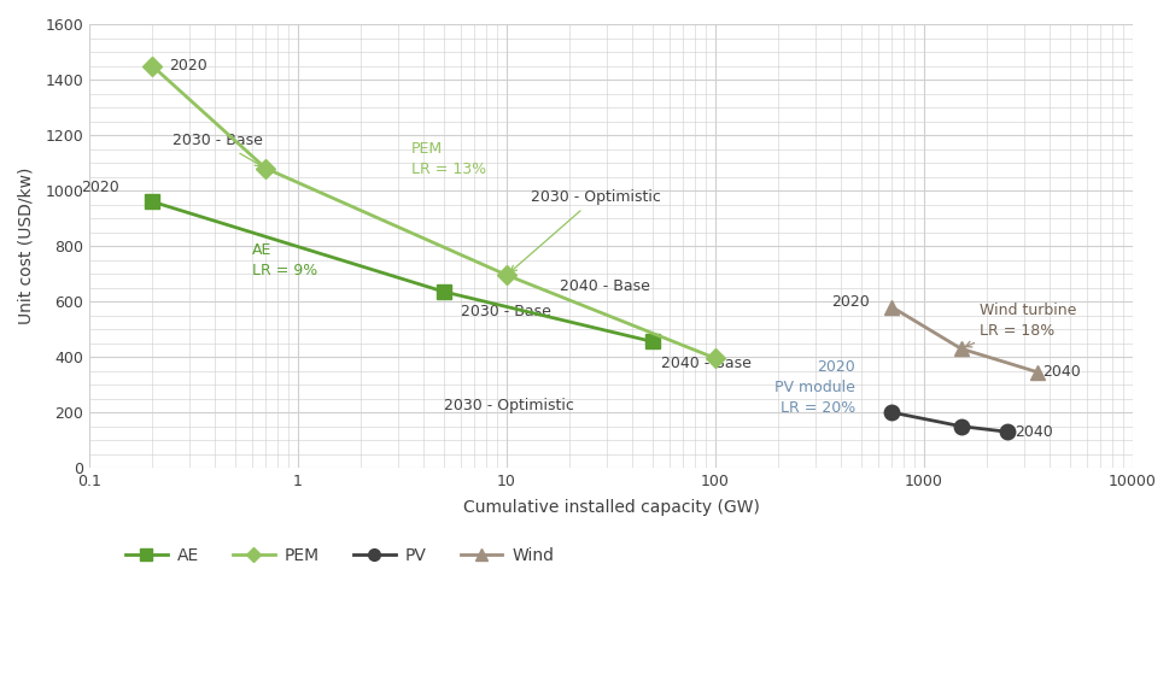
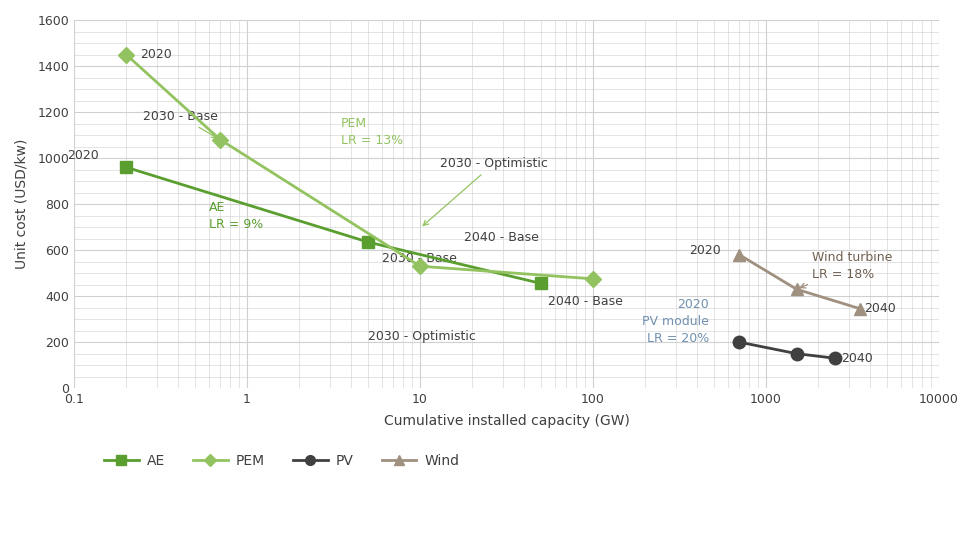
PEM/10: 695 -> 530
PEM/100: 395 -> 475
